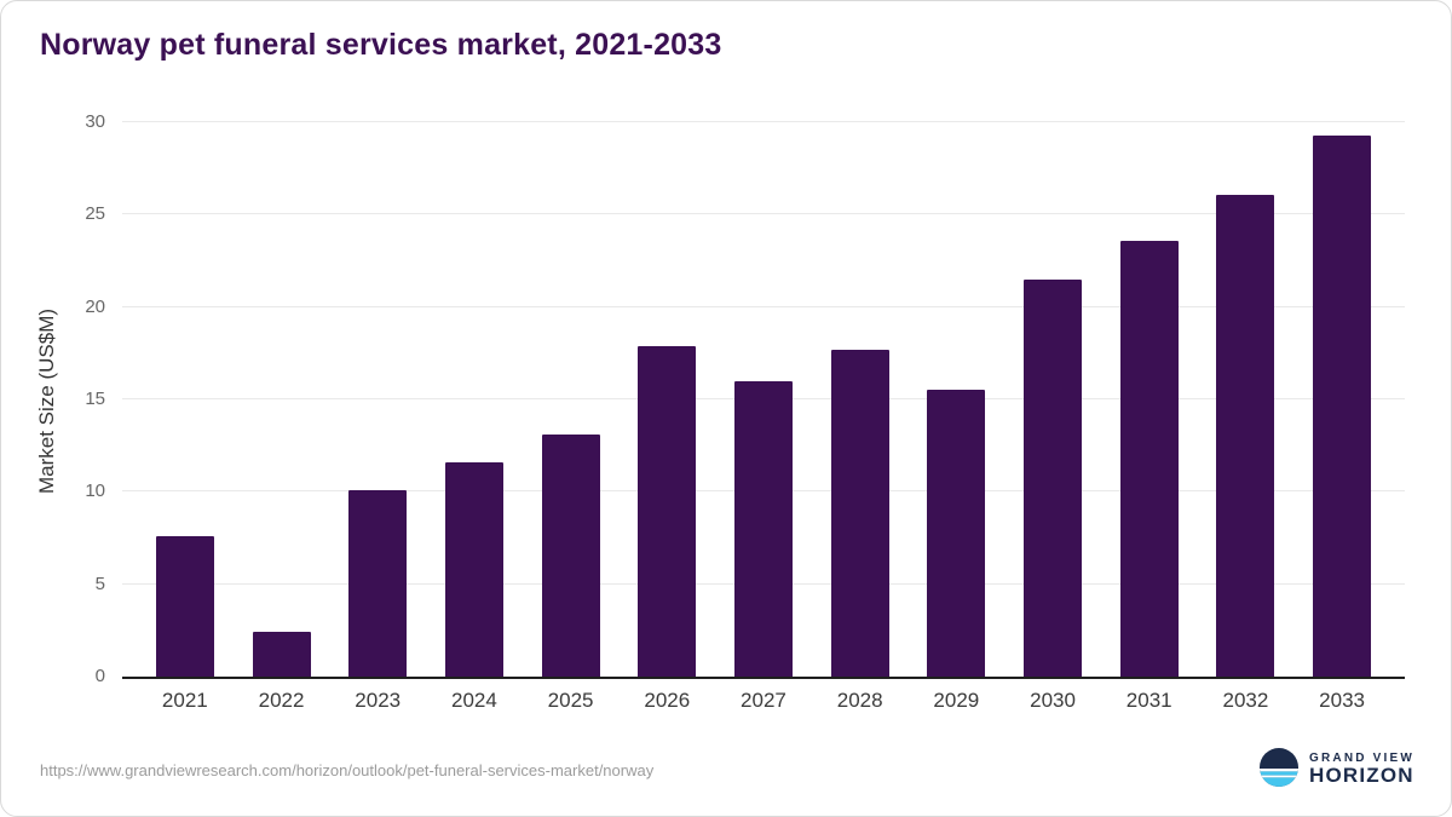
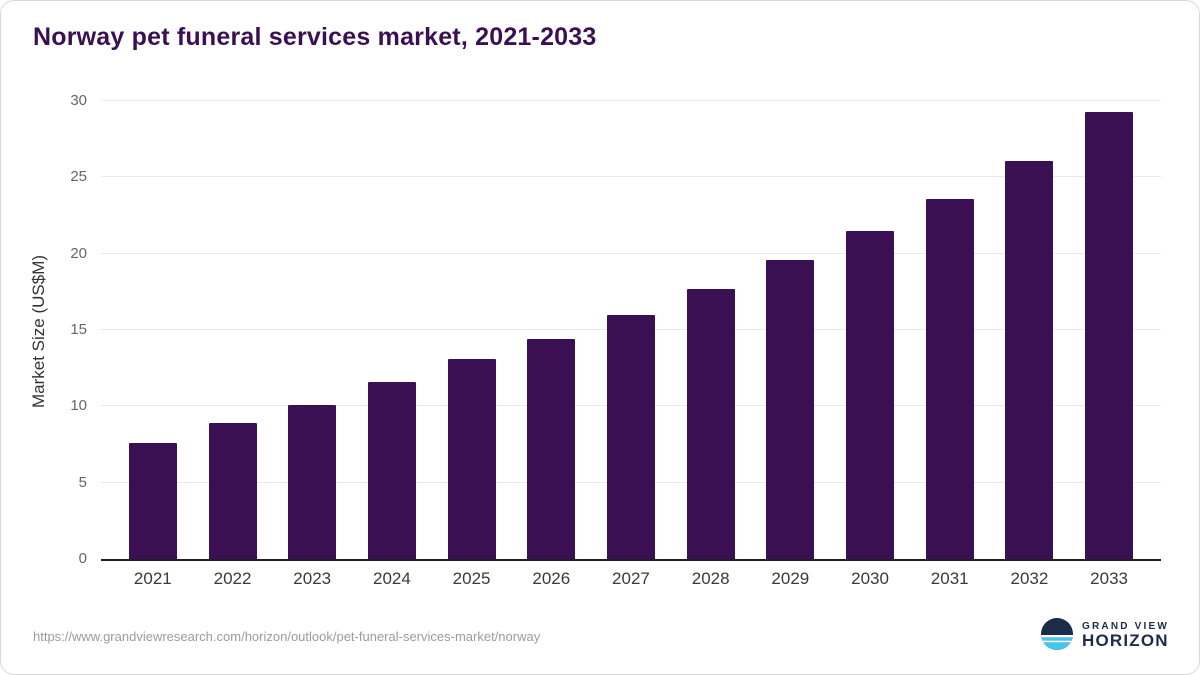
2022: 2.4 -> 8.9
2026: 17.9 -> 14.4
2029: 15.5 -> 19.6
